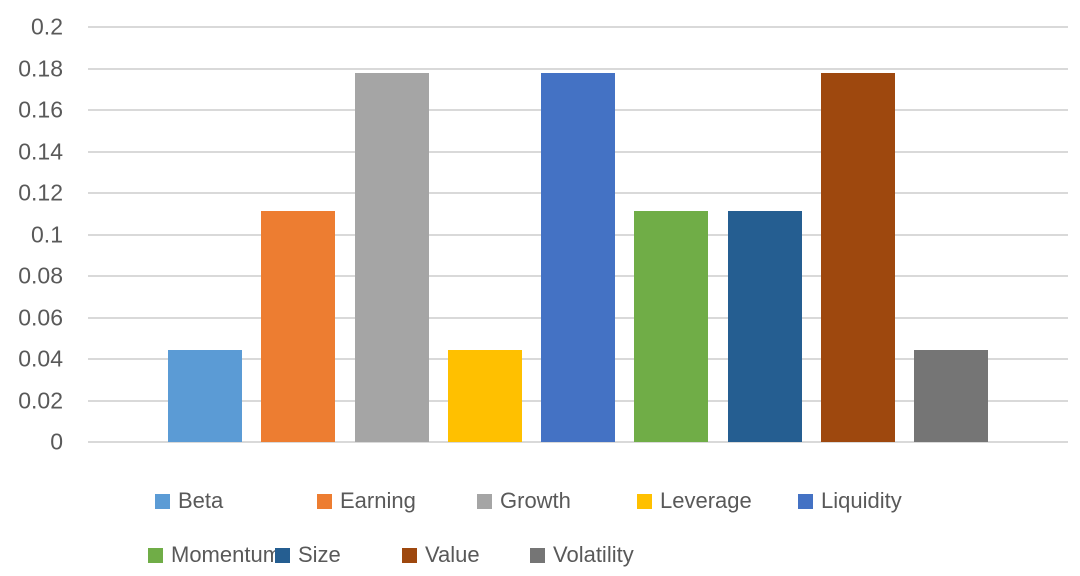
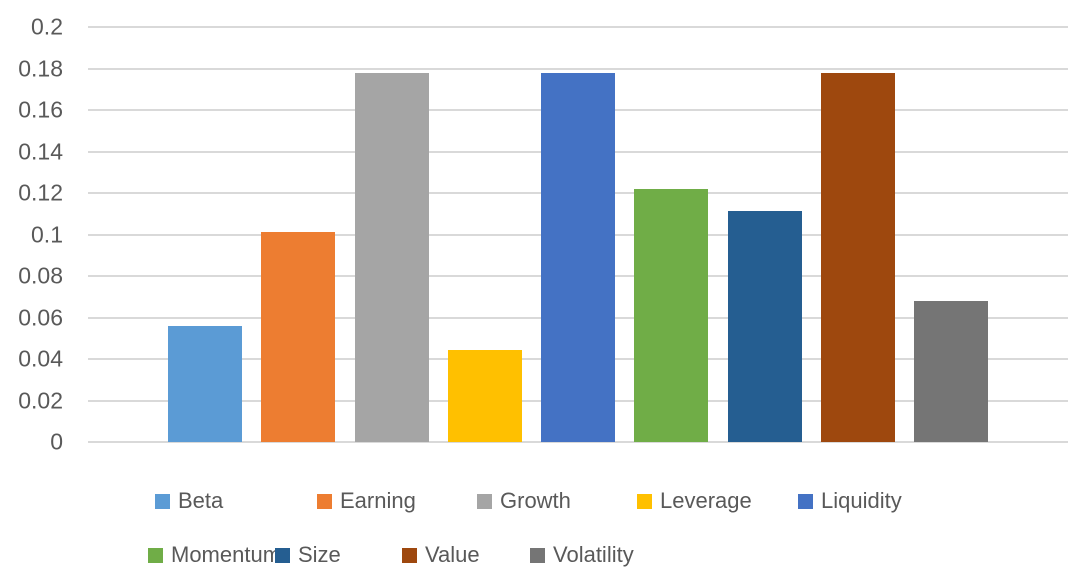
Beta: 0.044 -> 0.056
Earning: 0.111 -> 0.101
Momentum: 0.111 -> 0.122
Volatility: 0.044 -> 0.068
